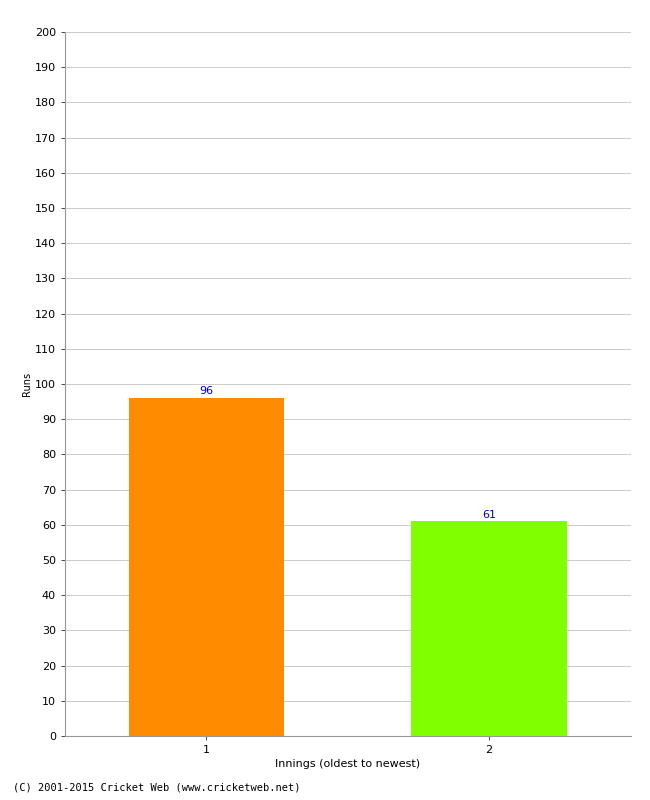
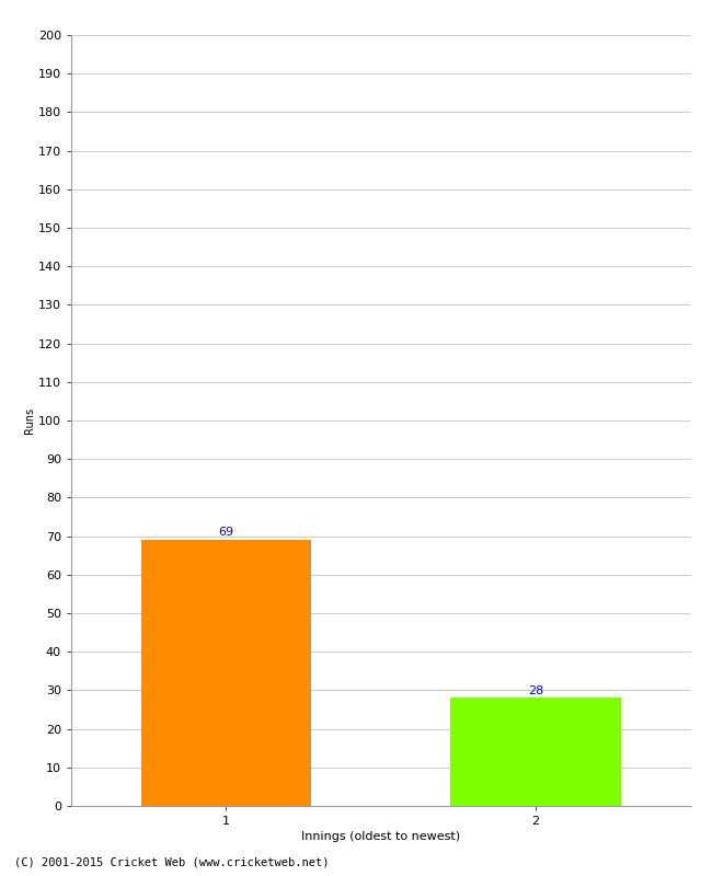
1: 96 -> 69
2: 61 -> 28
